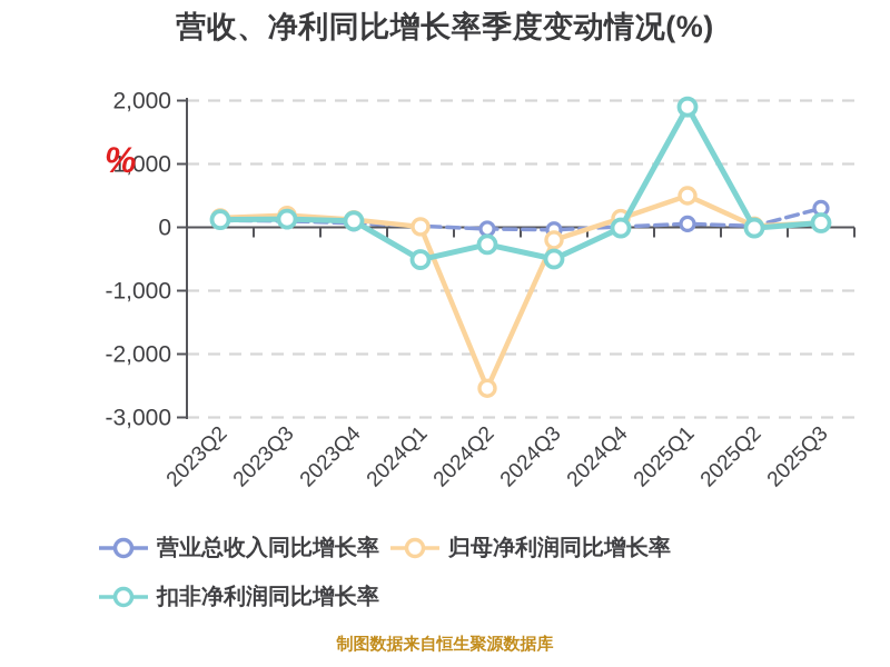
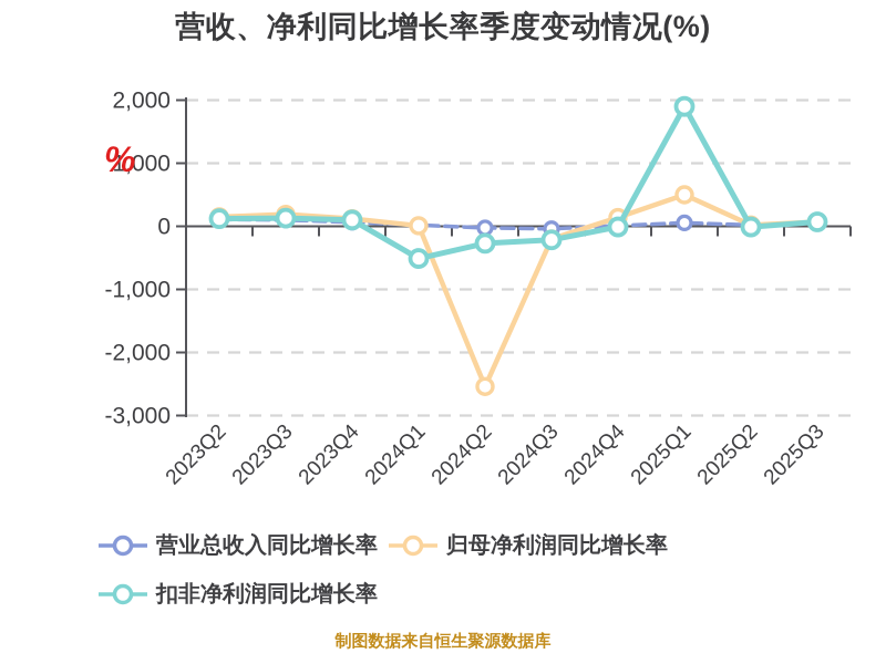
扣非净利润同比增长率/2024Q3: -500 -> -200
营业总收入同比增长率/2025Q3: 300 -> 100
